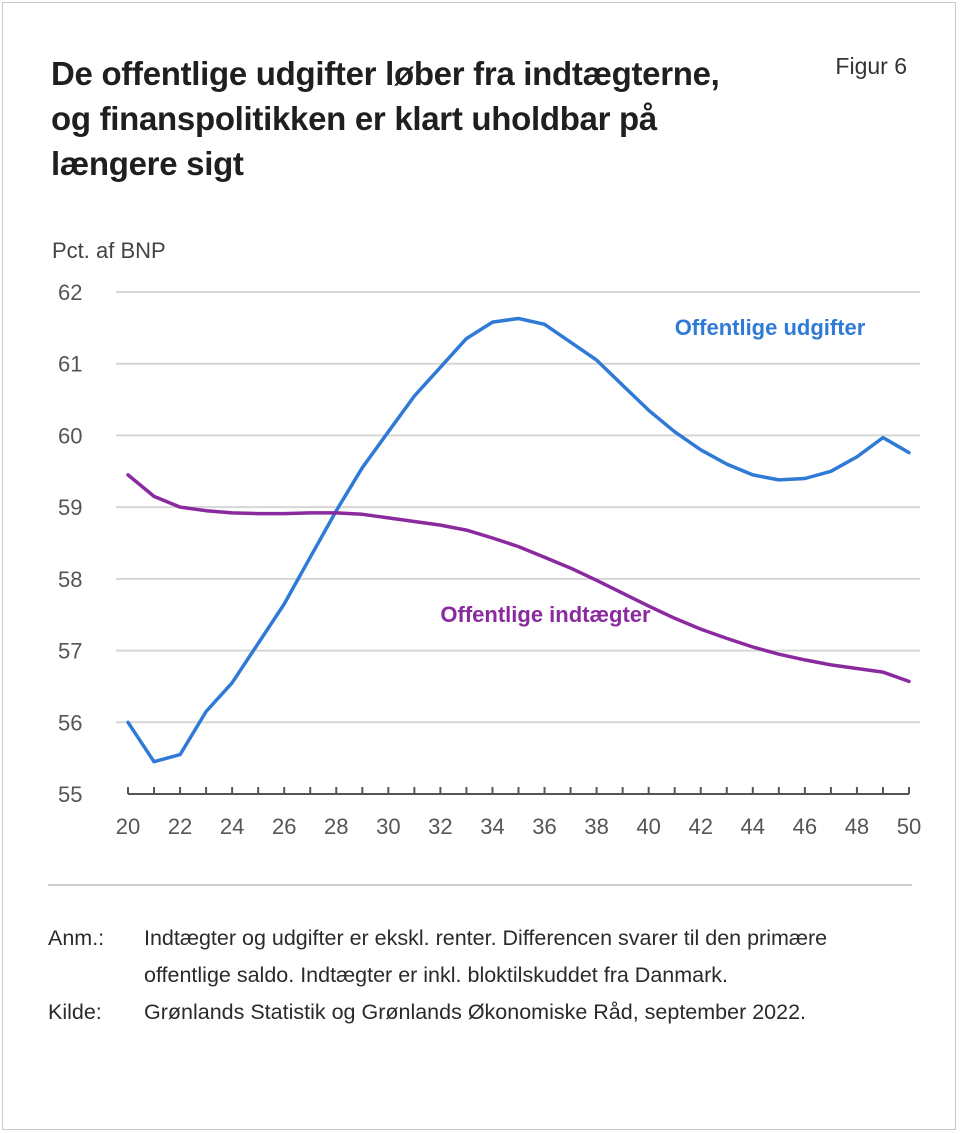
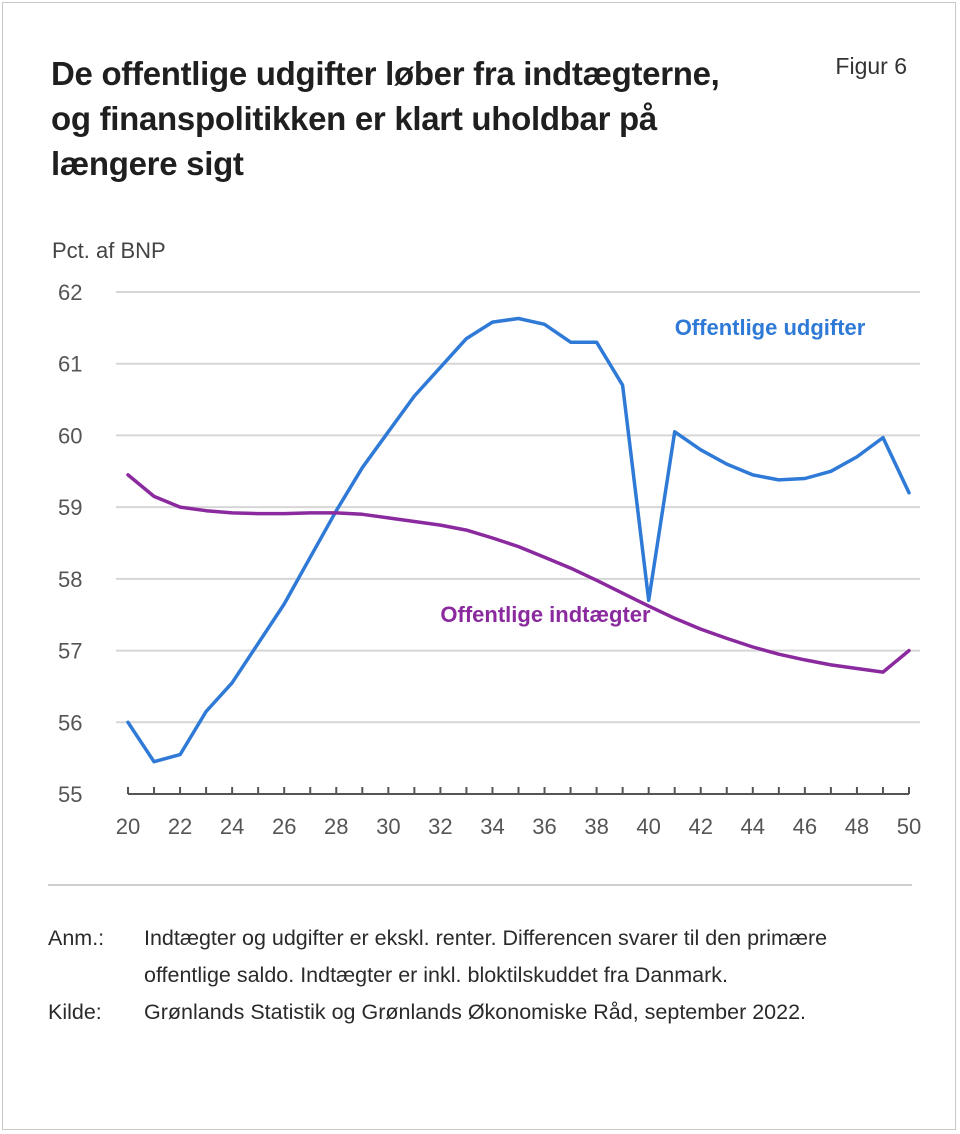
Offentlige udgifter/38: 61.0 -> 61.3
Offentlige udgifter/40: 60.4 -> 57.7
Offentlige udgifter/50: 59.8 -> 59.2
Offentlige indtægter/50: 56.6 -> 57.0
